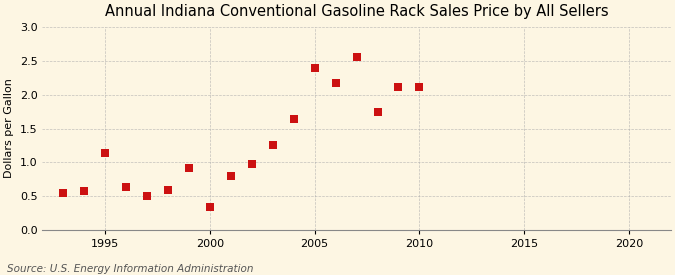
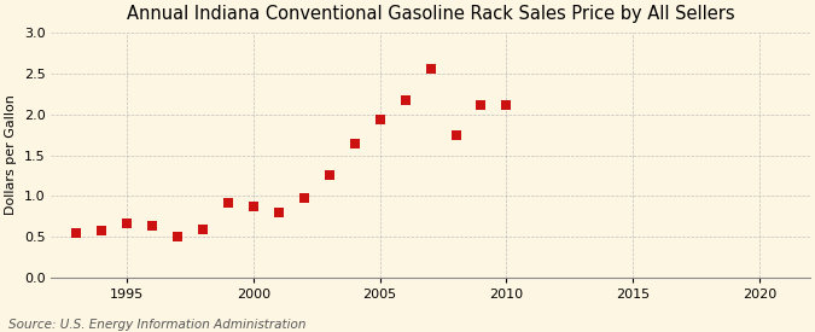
1995: 1.14 -> 0.66
2000: 0.34 -> 0.87
2005: 2.40 -> 1.94
